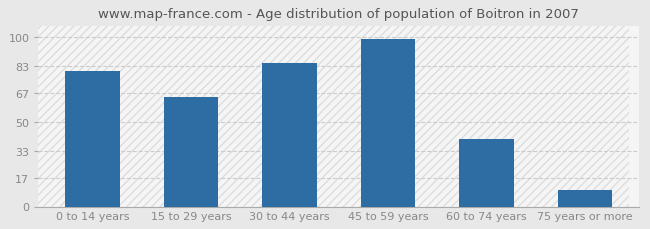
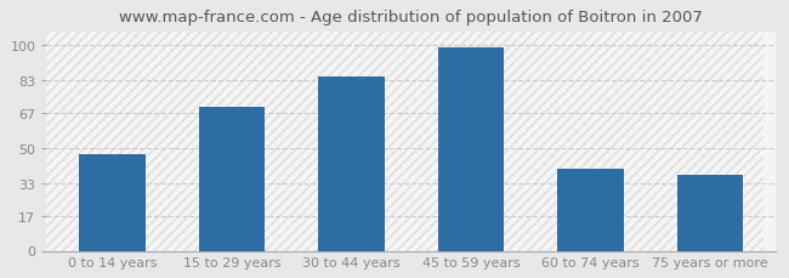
0 to 14 years: 80 -> 47
15 to 29 years: 65 -> 70
75 years or more: 10 -> 37
